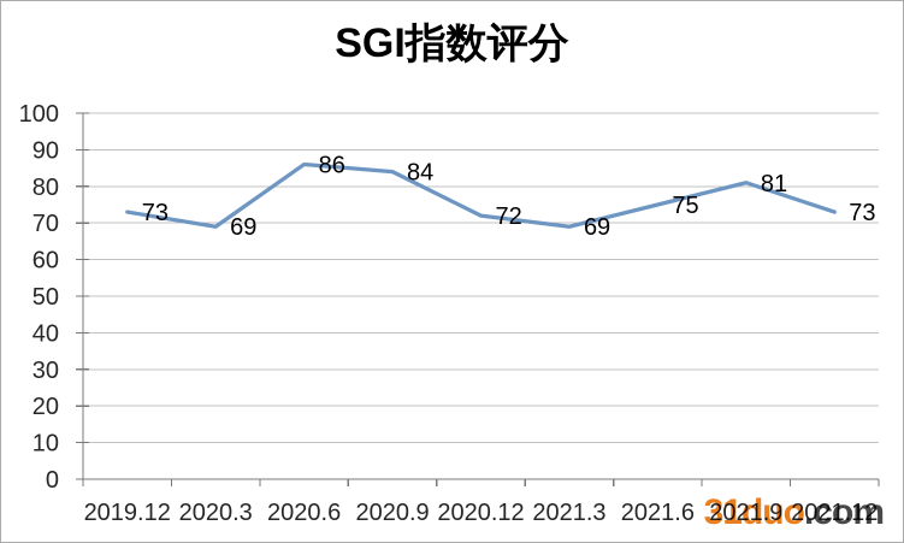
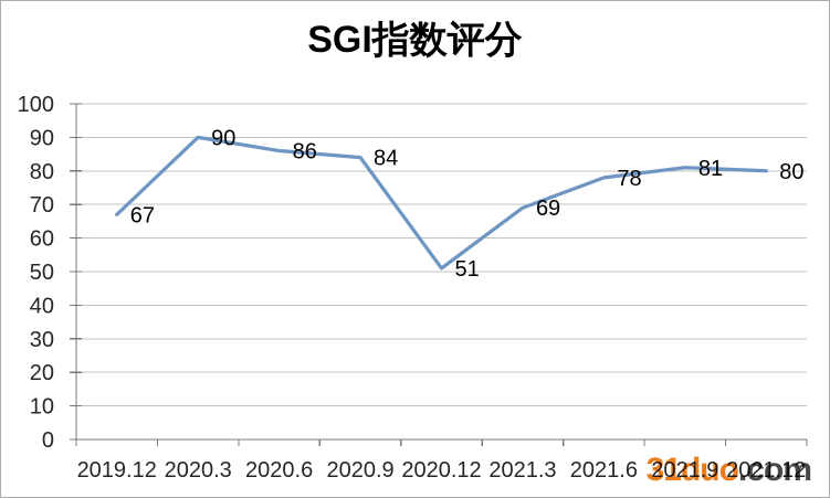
2019.12: 73 -> 67
2020.3: 69 -> 90
2020.12: 72 -> 51
2021.6: 75 -> 78
2021.12: 73 -> 80
